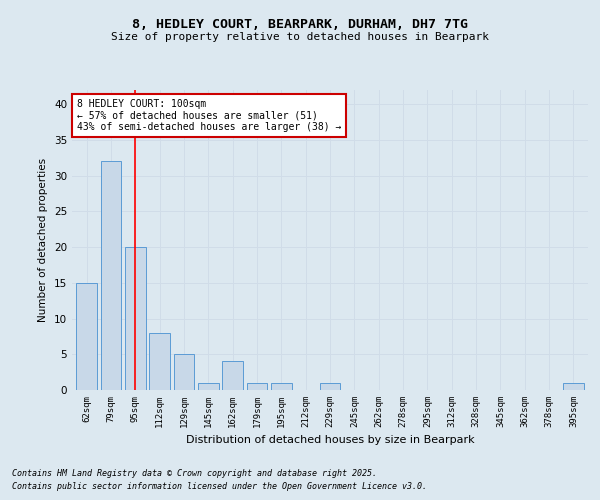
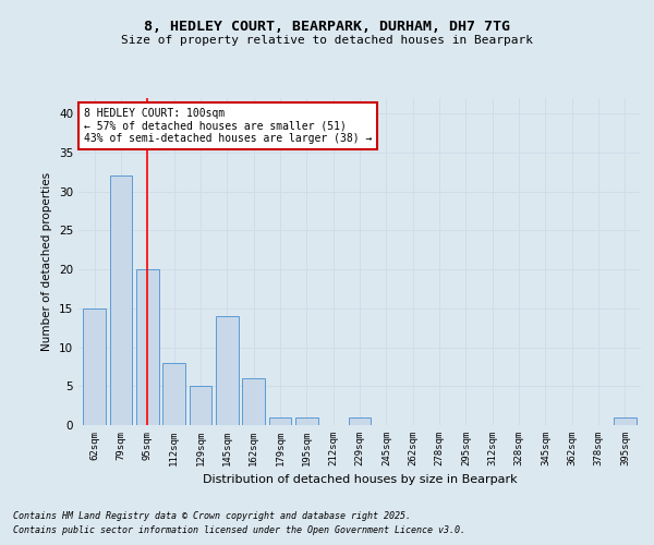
145sqm: 1 -> 14
162sqm: 4 -> 6
